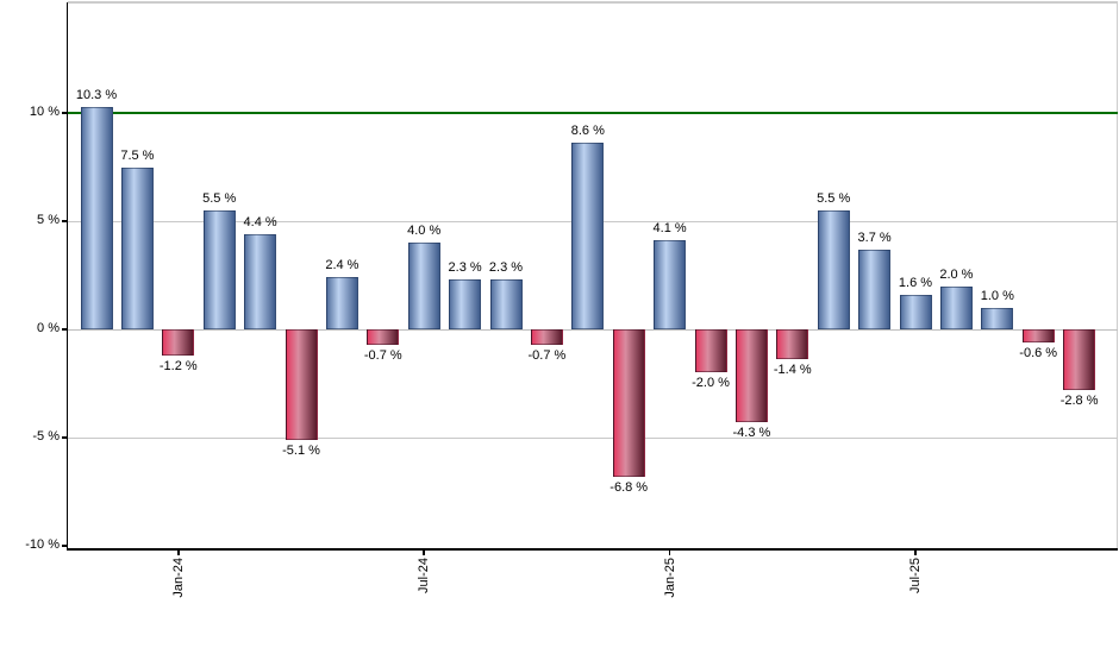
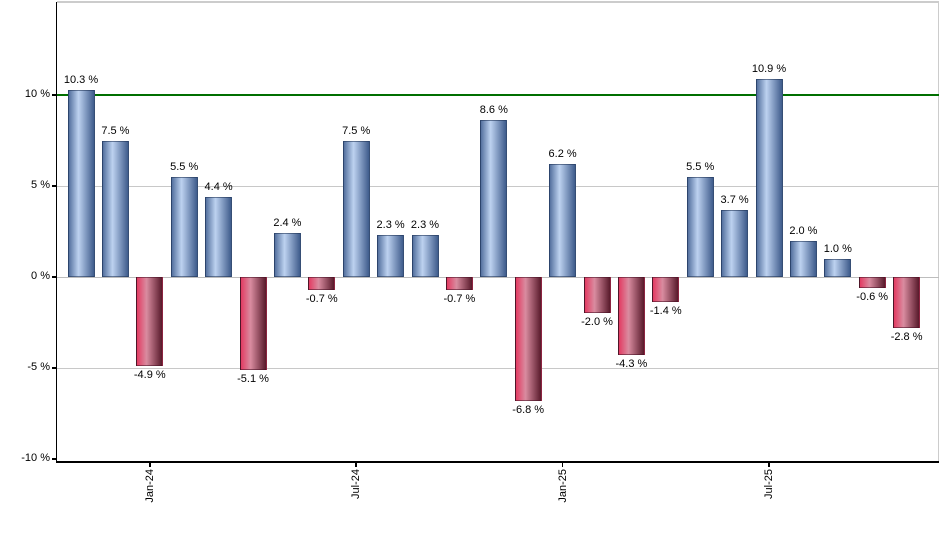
Jan-24: -1.2 -> -4.9
Jul-24: 4.0 -> 7.5
Jan-25: 4.1 -> 6.2
Jul-25: 1.6 -> 10.9
